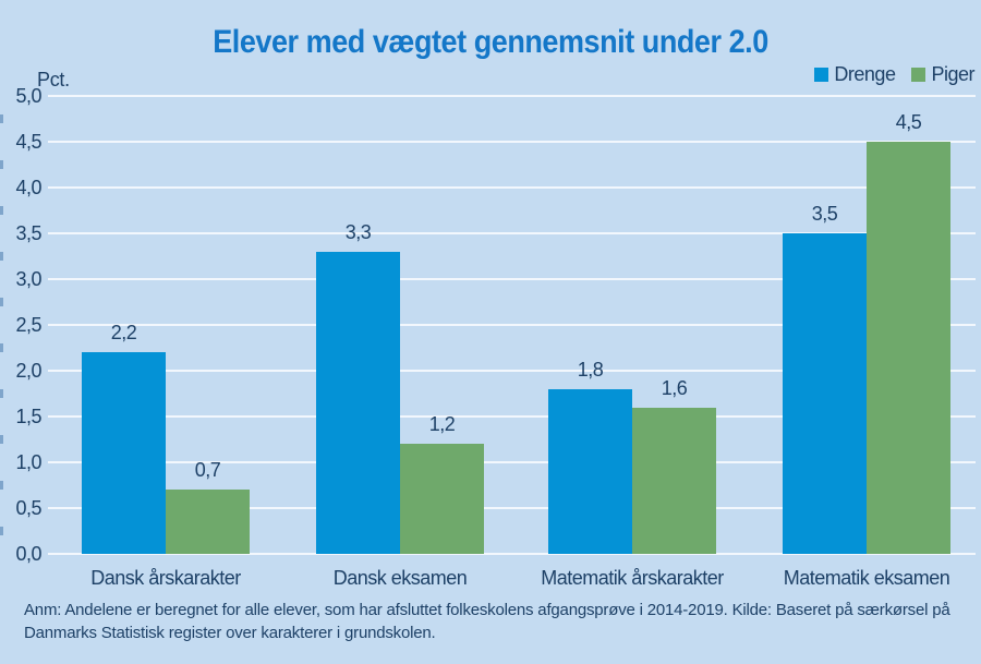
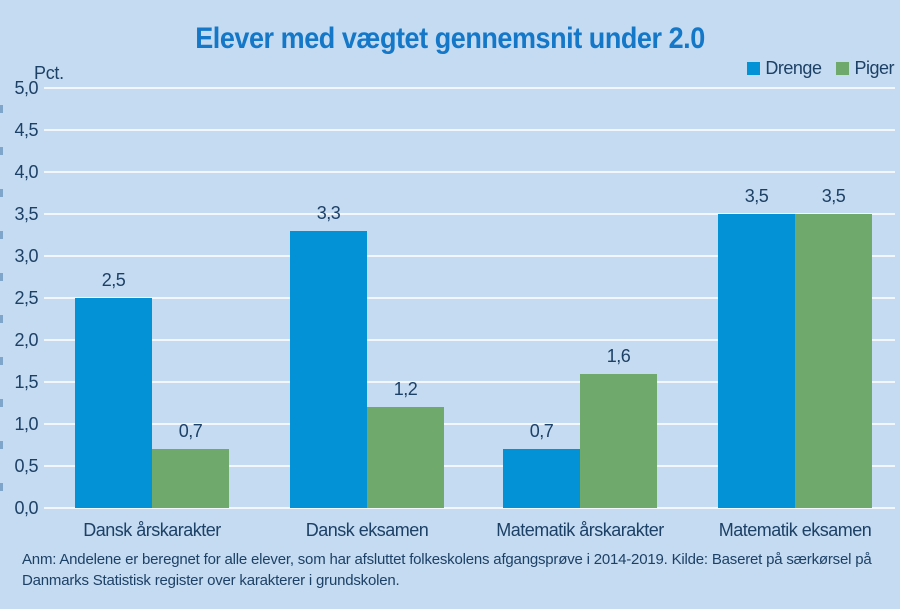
Drenge/Dansk årskarakter: 2,2 -> 2,5
Drenge/Matematik årskarakter: 1,8 -> 0,7
Piger/Matematik eksamen: 4,5 -> 3,5
